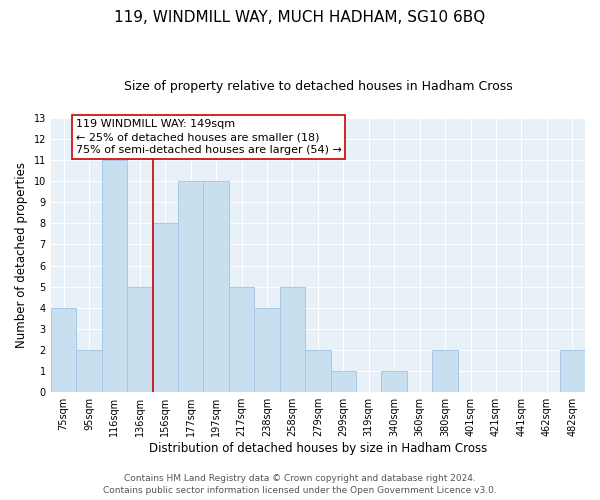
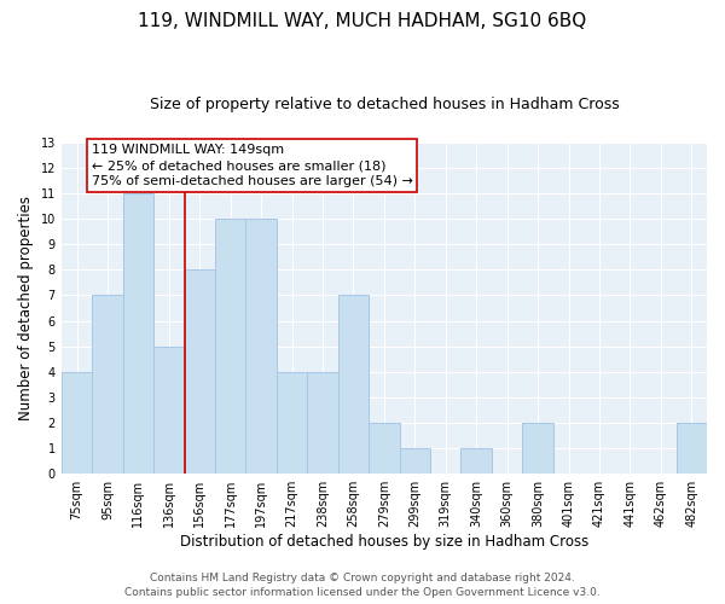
95sqm: 2 -> 7
217sqm: 5 -> 4
258sqm: 5 -> 7
